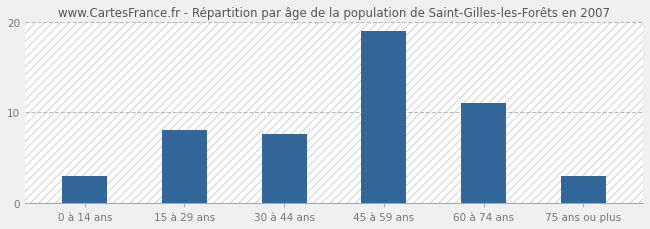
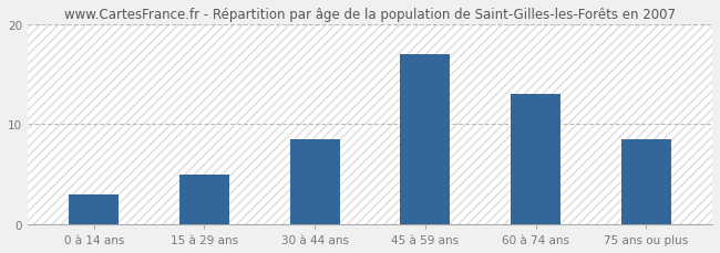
15 à 29 ans: 8.0 -> 5.0
30 à 44 ans: 7.6 -> 8.5
45 à 59 ans: 19.0 -> 17.0
60 à 74 ans: 11.0 -> 13.0
75 ans ou plus: 3.0 -> 8.5
